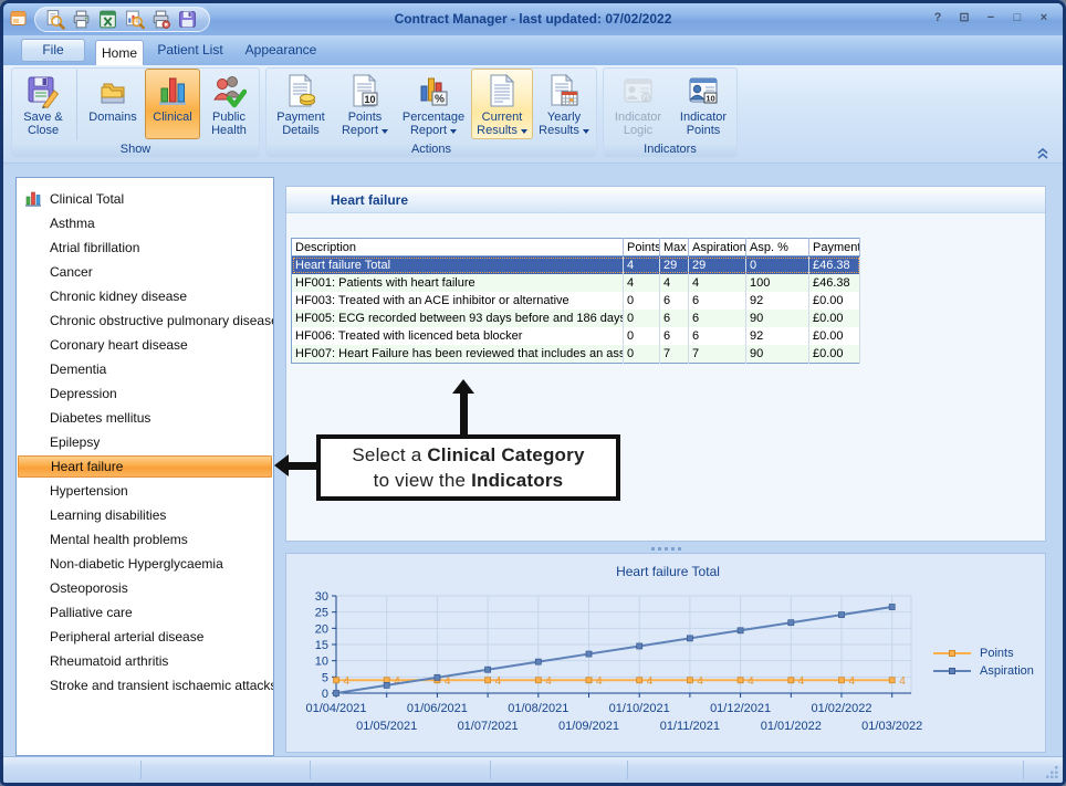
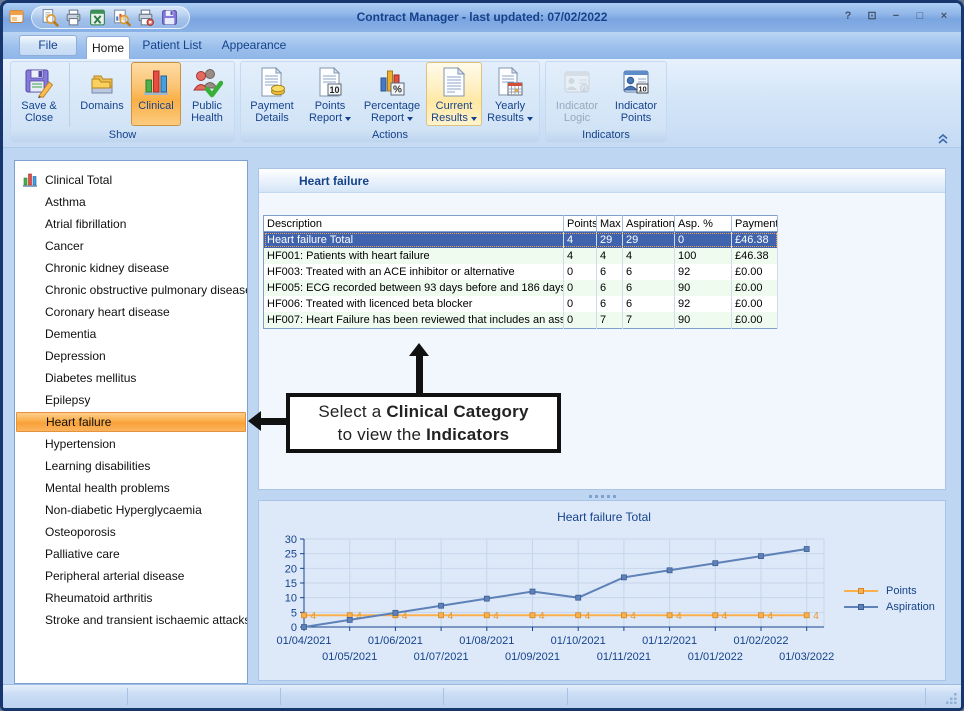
Aspiration/01/10/2021: 14 -> 10
